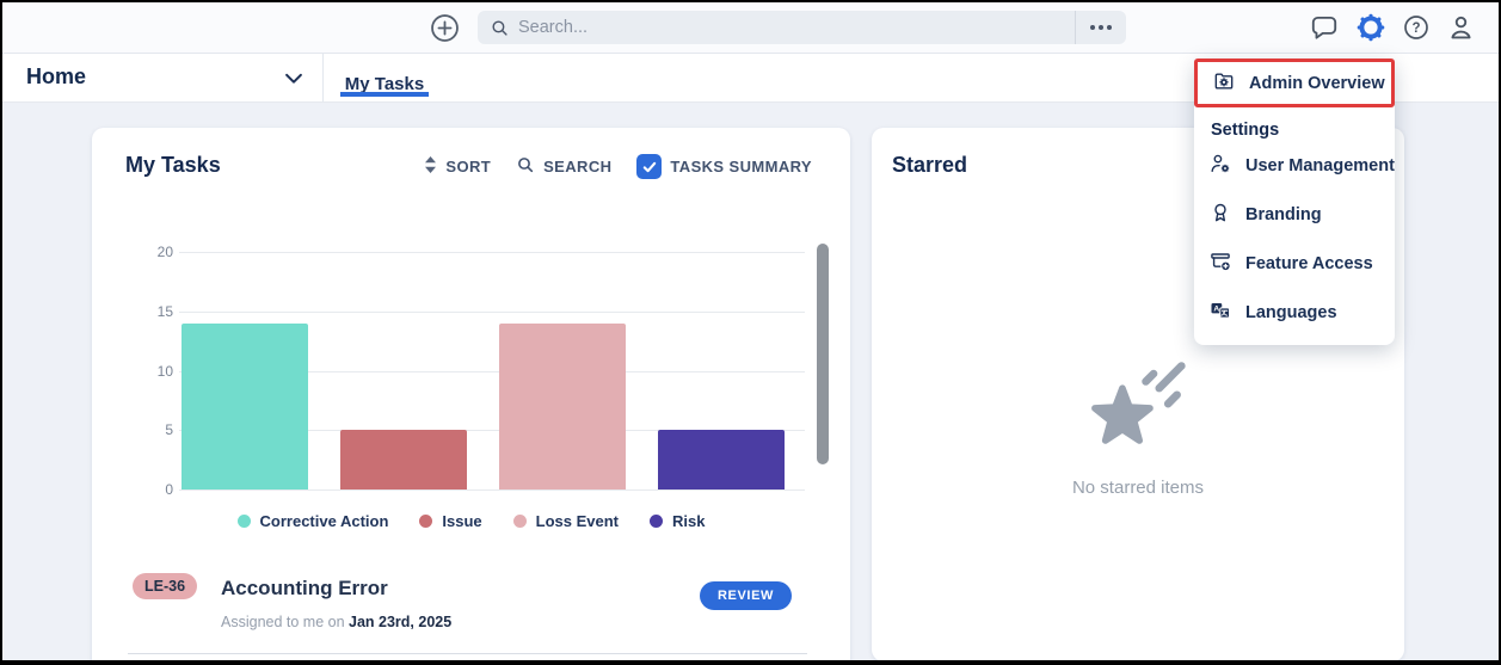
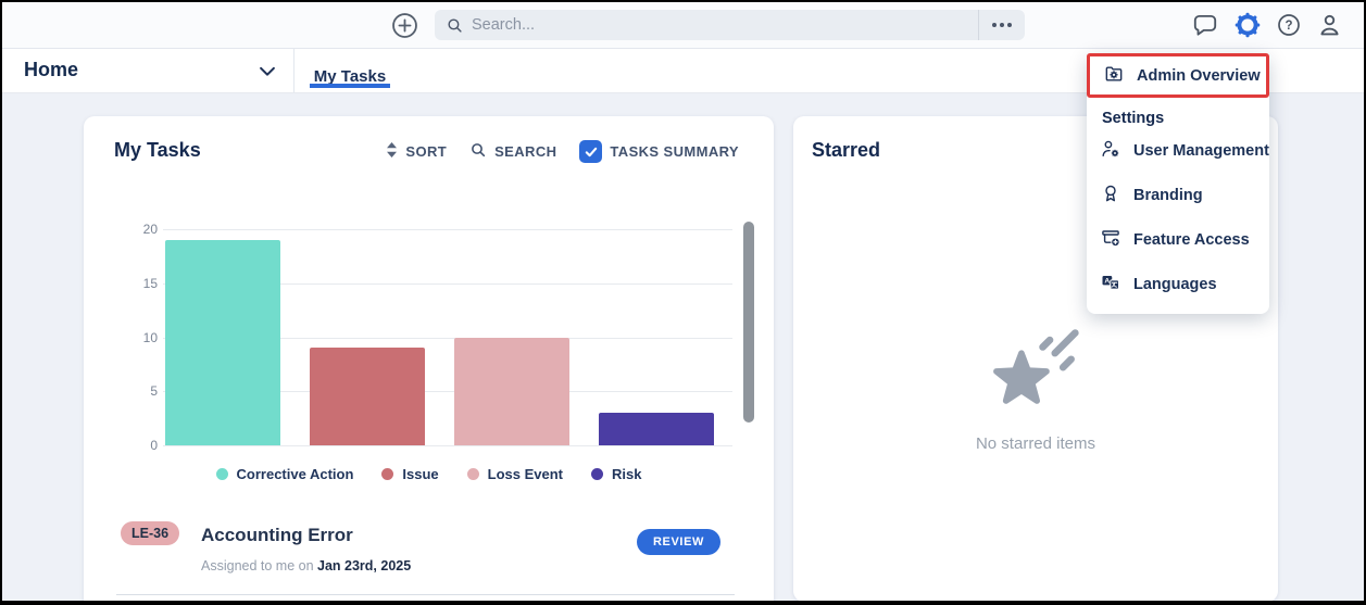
Corrective Action: 14 -> 19
Issue: 5 -> 9
Loss Event: 14 -> 10
Risk: 5 -> 3
